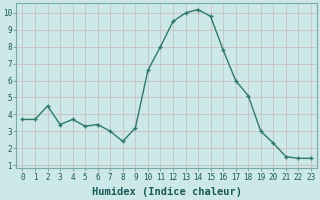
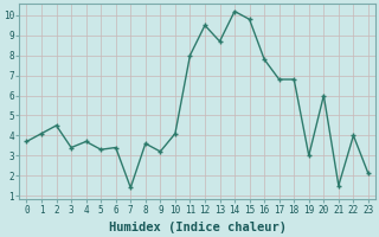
1: 3.7 -> 4.1
7: 3.0 -> 1.4
8: 2.4 -> 3.6
10: 6.6 -> 4.1
13: 10.0 -> 8.7
17: 6.0 -> 6.8
18: 5.1 -> 6.8
20: 2.3 -> 6.0
22: 1.4 -> 4.0
23: 1.4 -> 2.1
